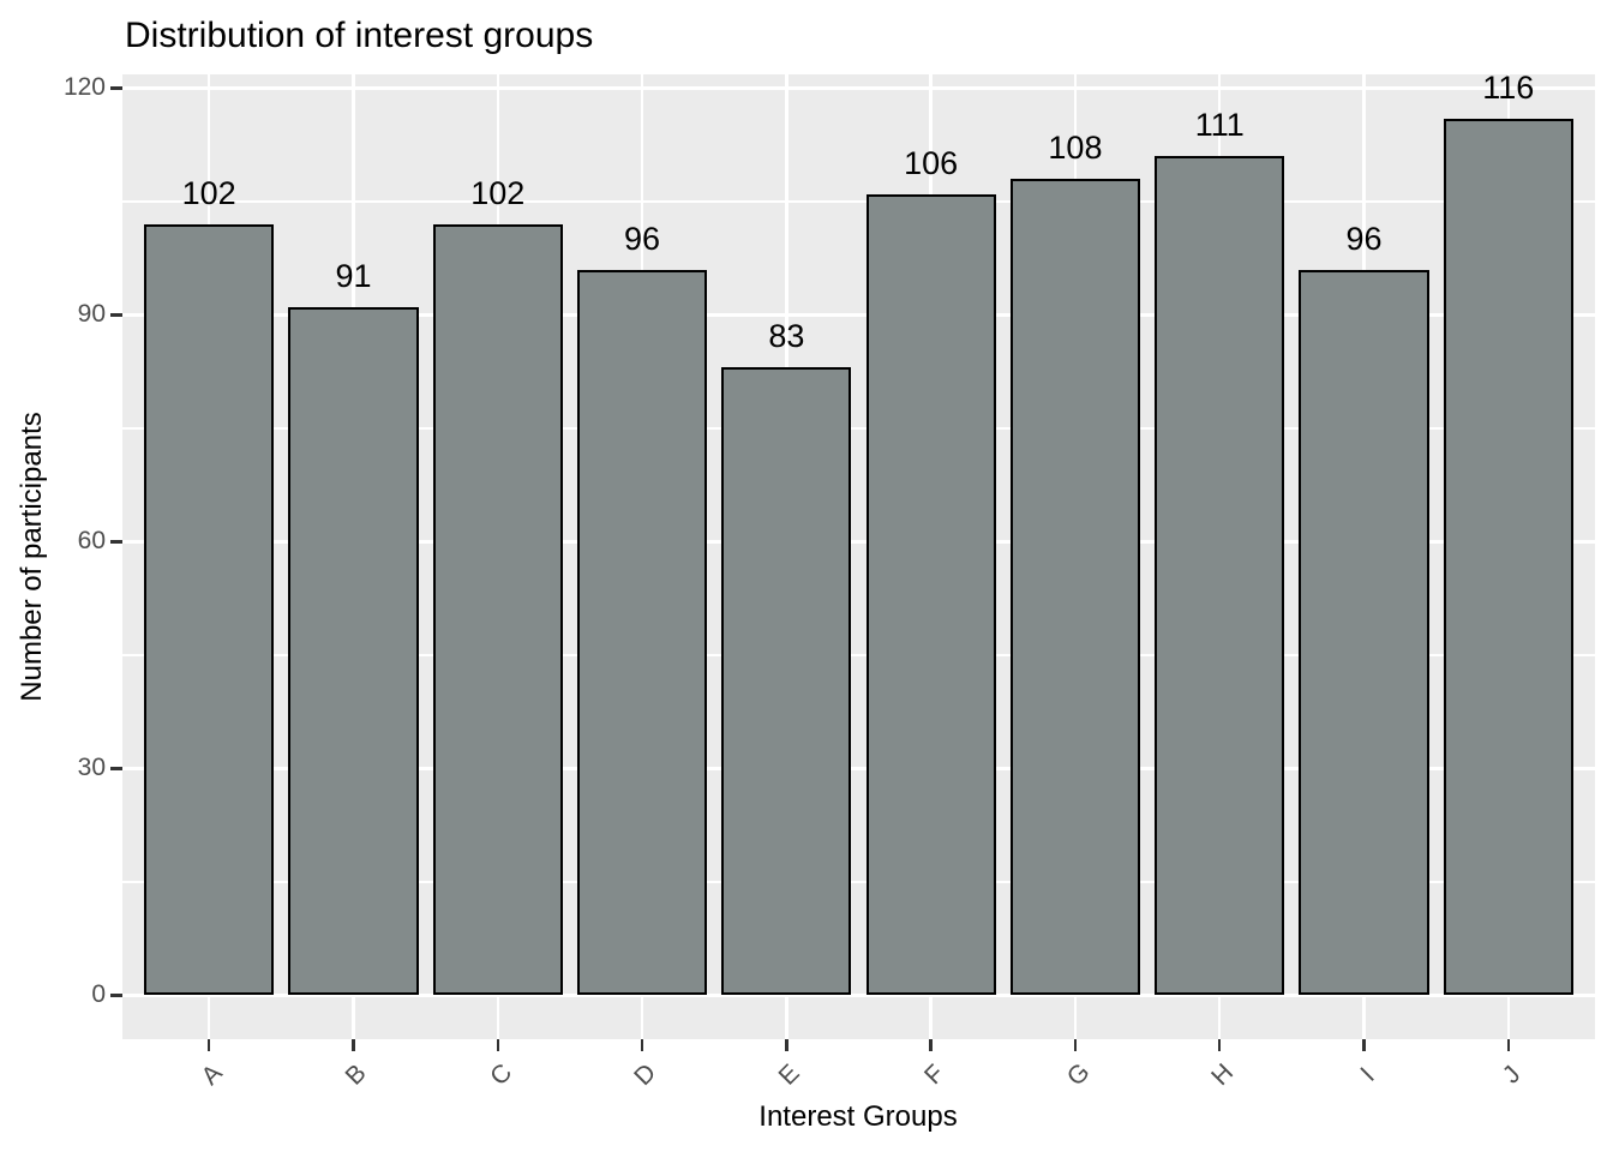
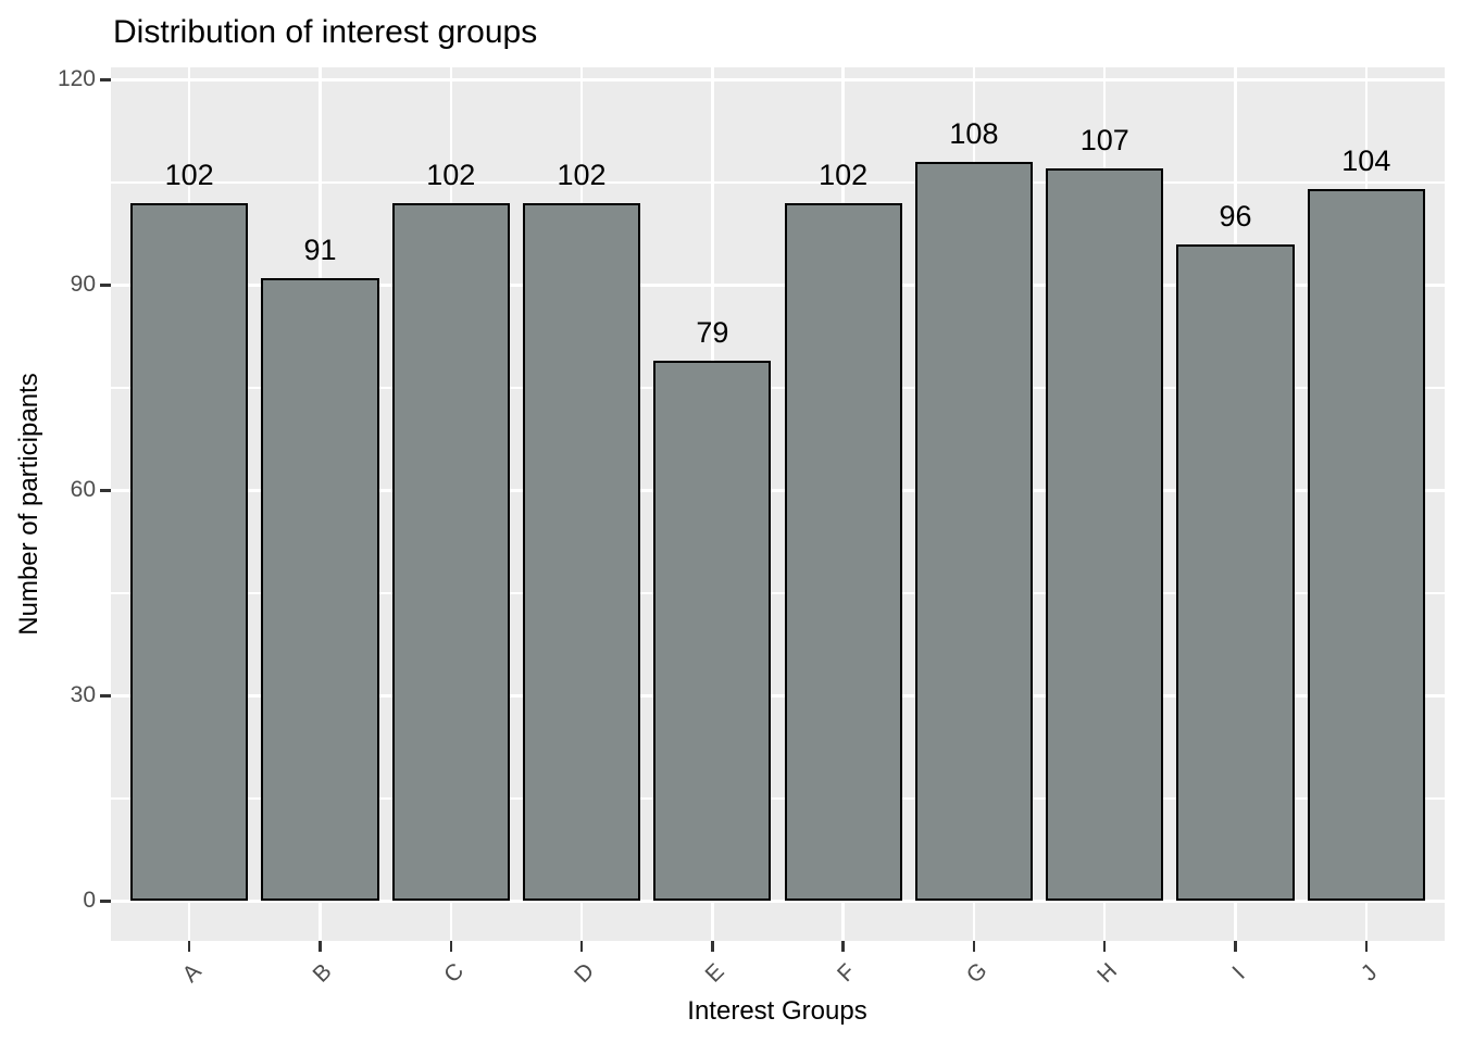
D: 96 -> 102
E: 83 -> 79
F: 106 -> 102
H: 111 -> 107
J: 116 -> 104
